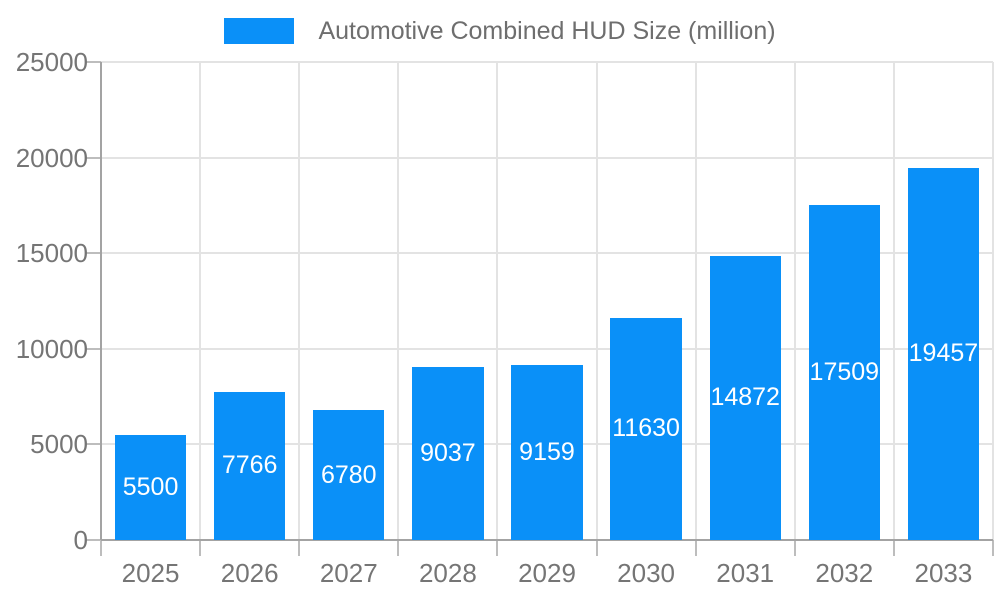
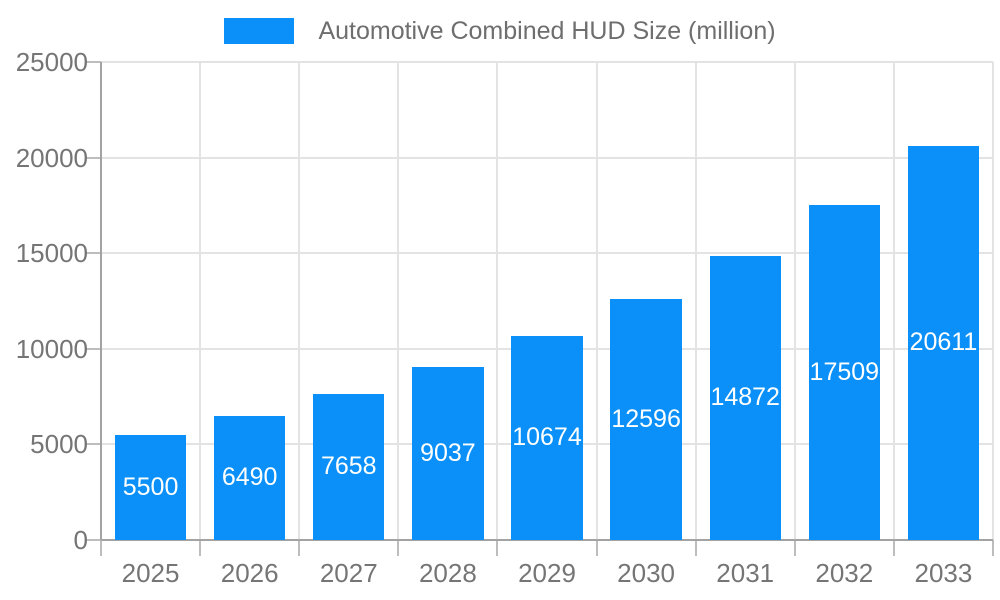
2026: 7766 -> 6490
2027: 6780 -> 7658
2029: 9159 -> 10674
2030: 11630 -> 12596
2033: 19457 -> 20611
